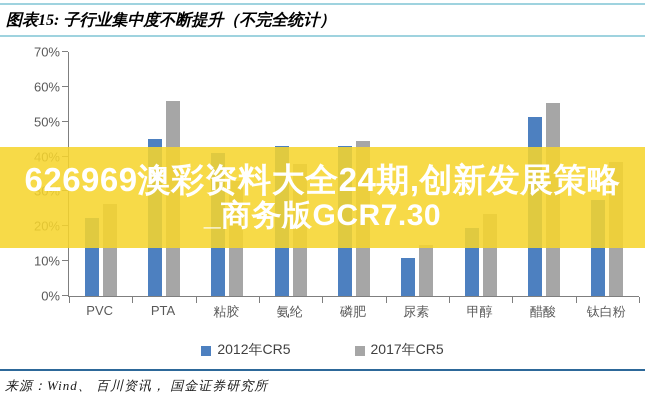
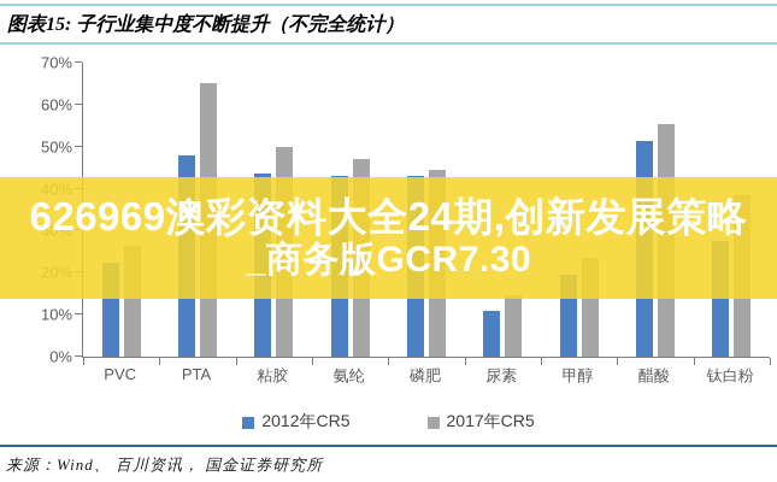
2012年CR5/PTA: 45% -> 48%
2017年CR5/PTA: 56% -> 65%
2012年CR5/粘胶: 41% -> 44%
2017年CR5/粘胶: 33% -> 50%
2017年CR5/氨纶: 38% -> 47%
